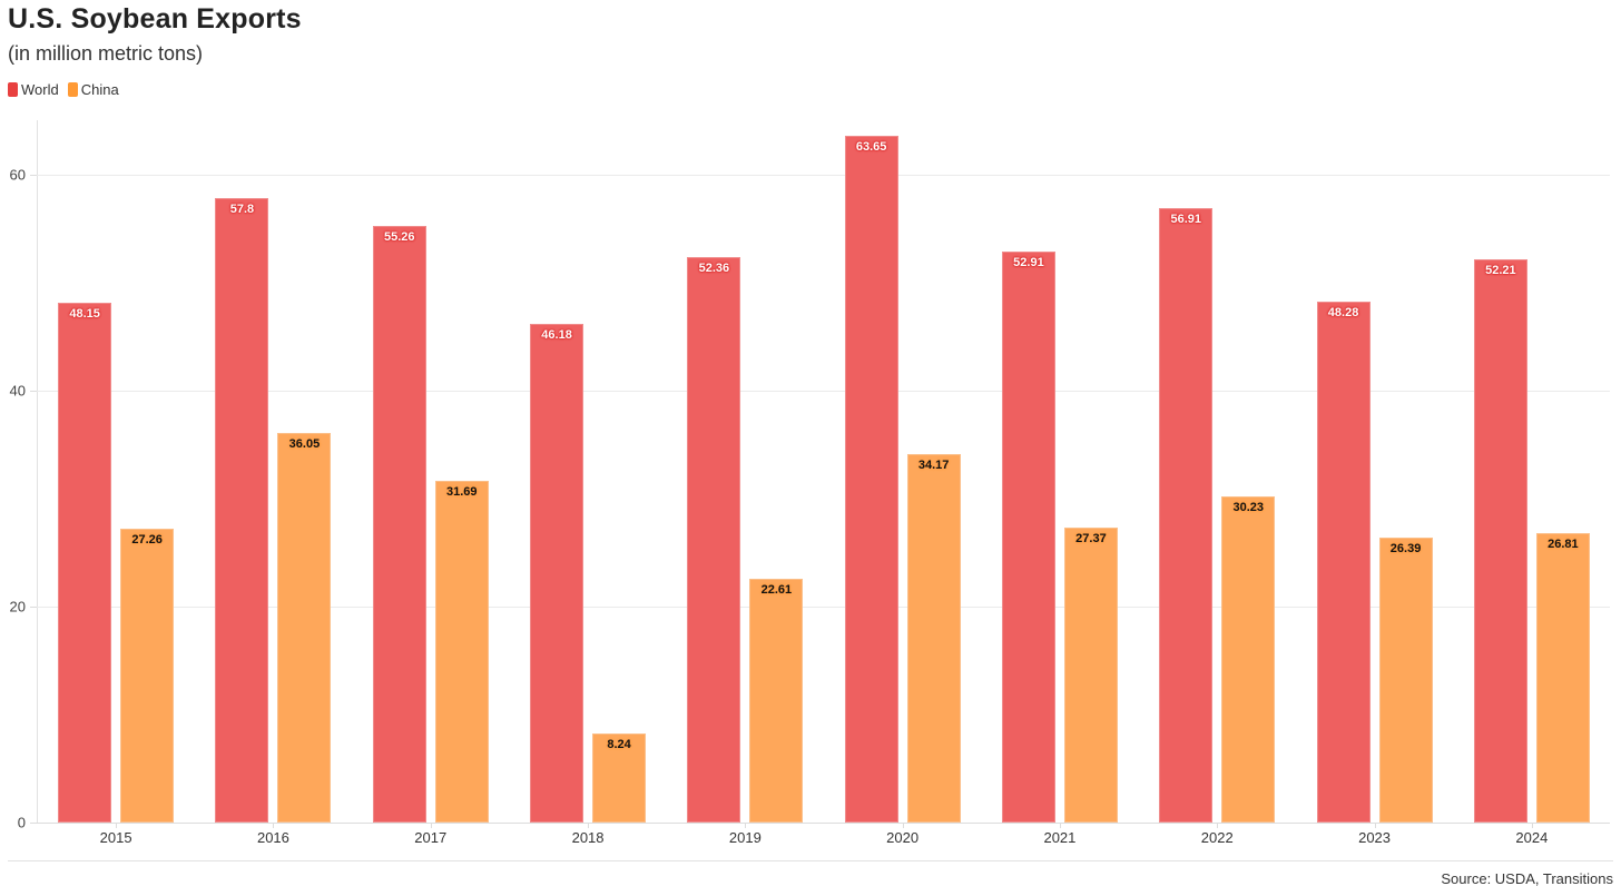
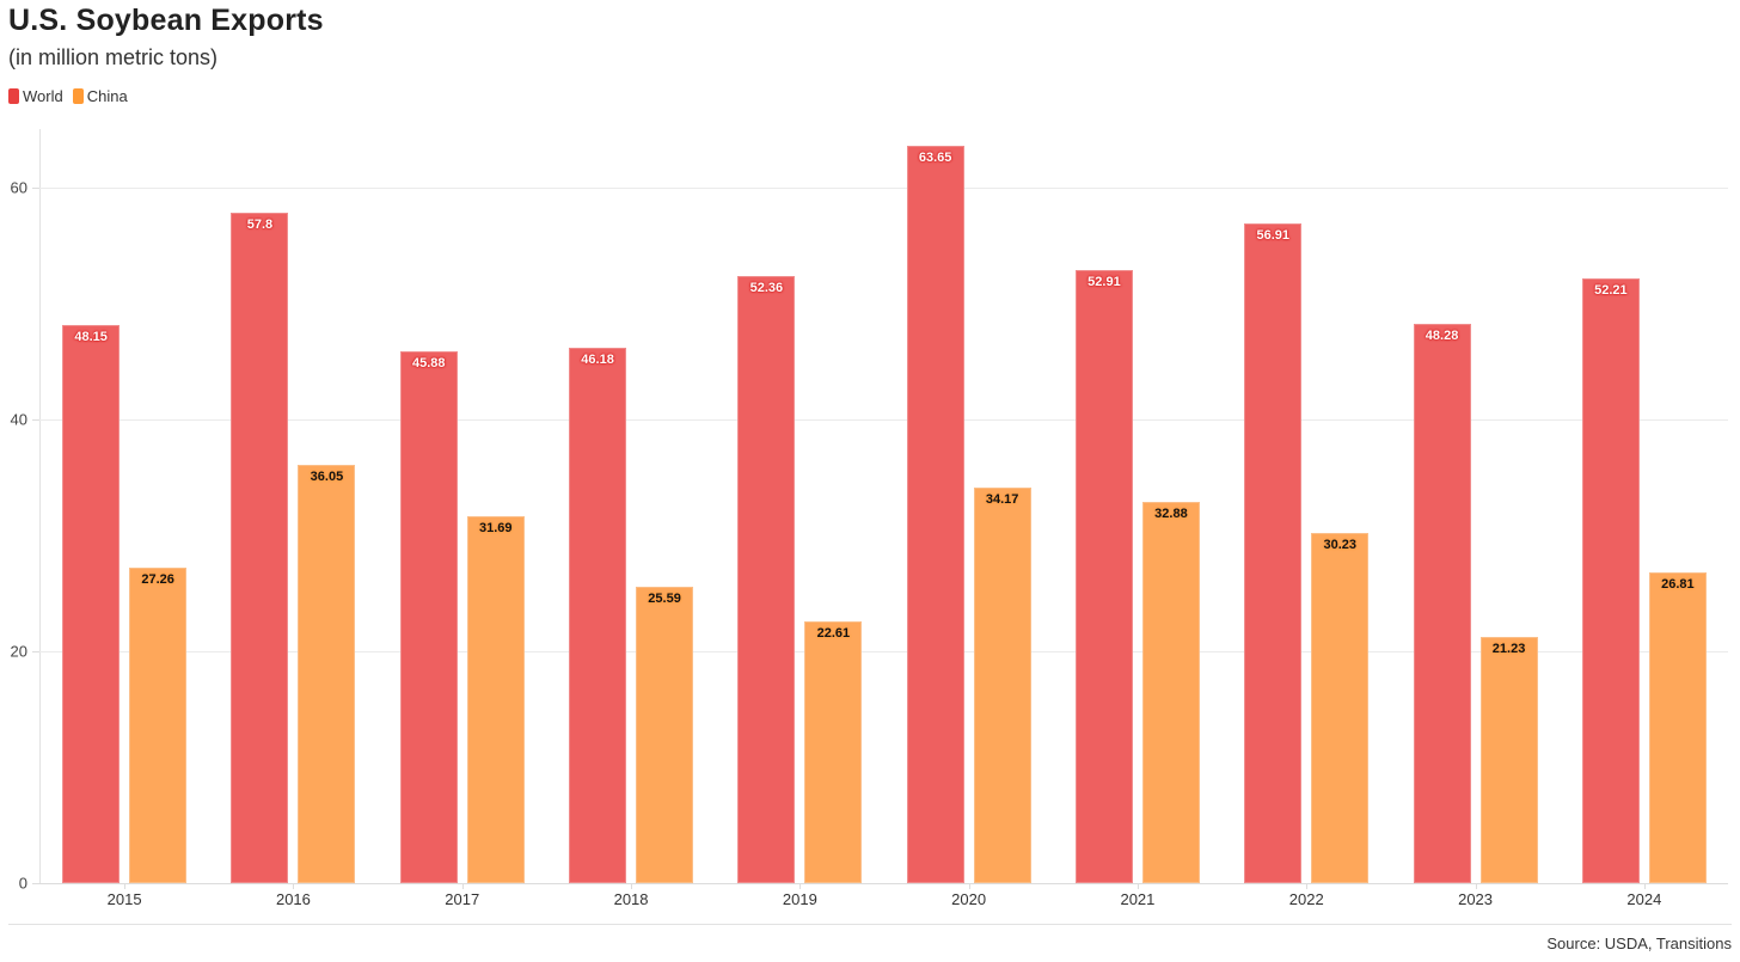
World/2017: 55.26 -> 45.88
China/2018: 8.24 -> 25.59
China/2021: 27.37 -> 32.88
China/2023: 26.39 -> 21.23
